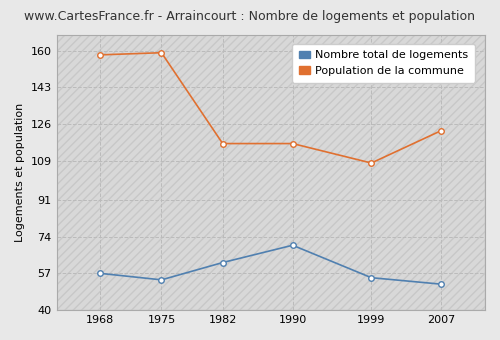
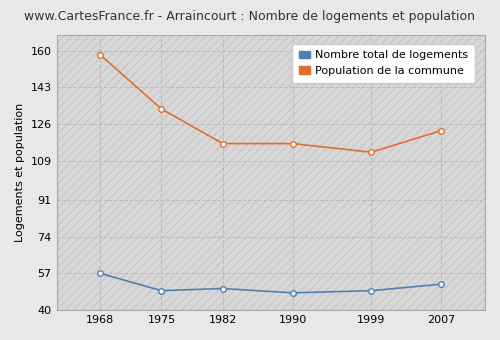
Nombre total de logements/1975: 54 -> 49
Population de la commune/1975: 159 -> 133
Nombre total de logements/1982: 62 -> 50
Nombre total de logements/1990: 70 -> 48
Nombre total de logements/1999: 55 -> 49
Population de la commune/1999: 108 -> 113
